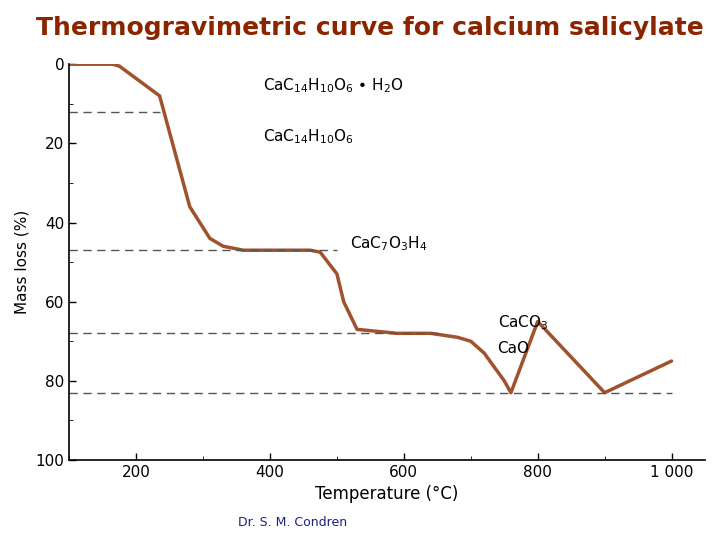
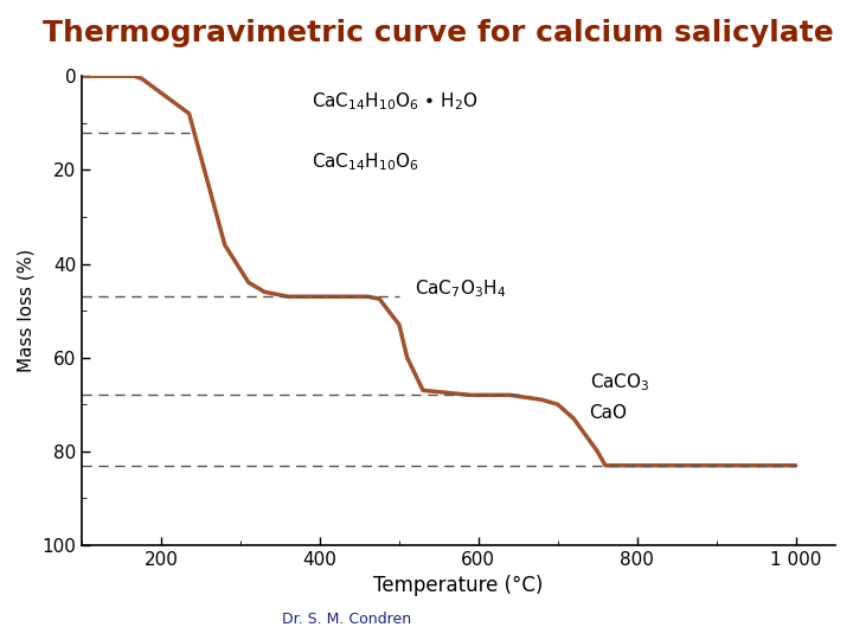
800: 65.0 -> 83.0
1 000: 75.0 -> 83.0
